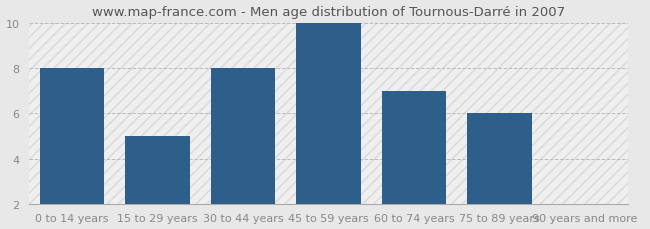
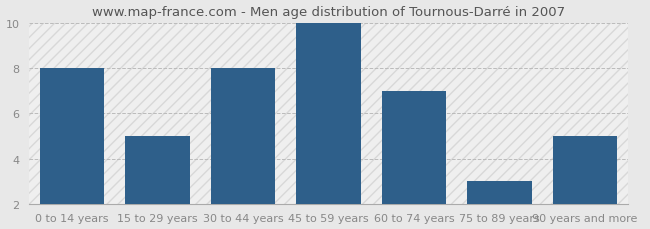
75 to 89 years: 6 -> 3
90 years and more: 2 -> 5
